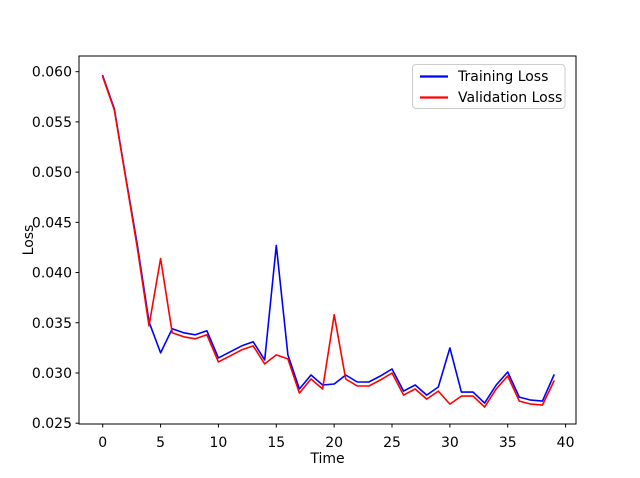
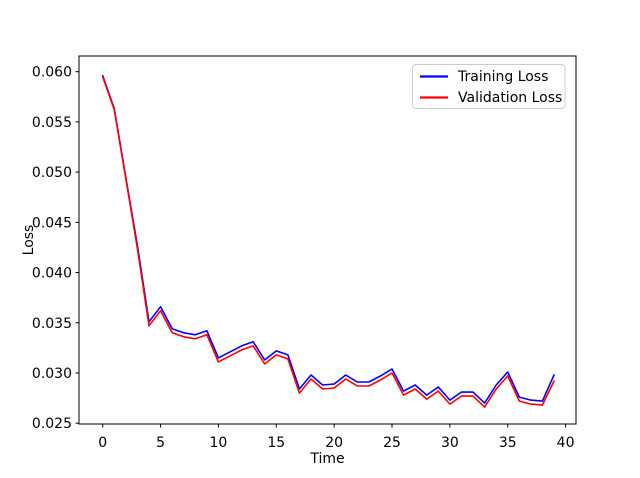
Training Loss/5: 0.0320 -> 0.0366
Validation Loss/5: 0.0414 -> 0.0362
Training Loss/15: 0.0427 -> 0.0322
Validation Loss/20: 0.0358 -> 0.0285
Training Loss/30: 0.0325 -> 0.0273
